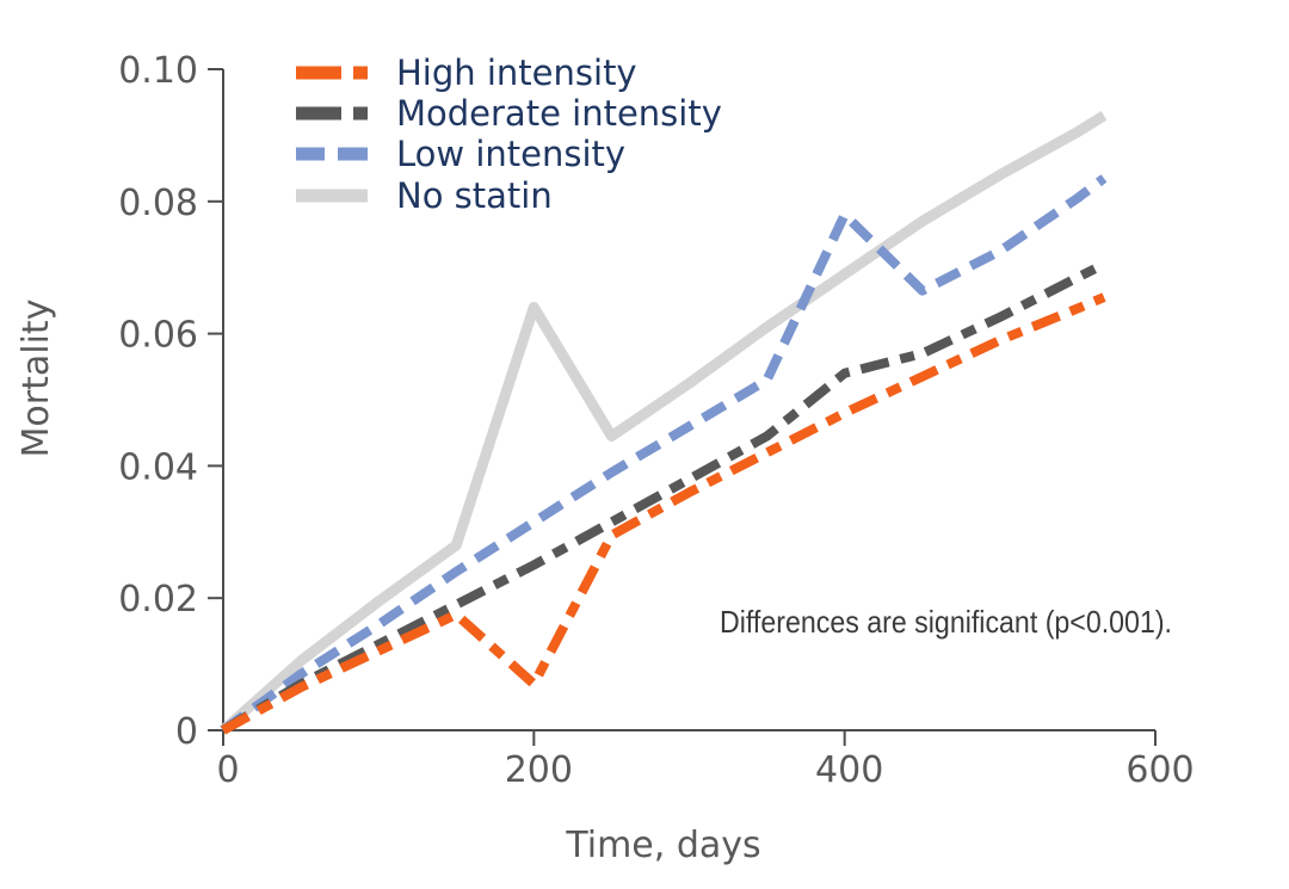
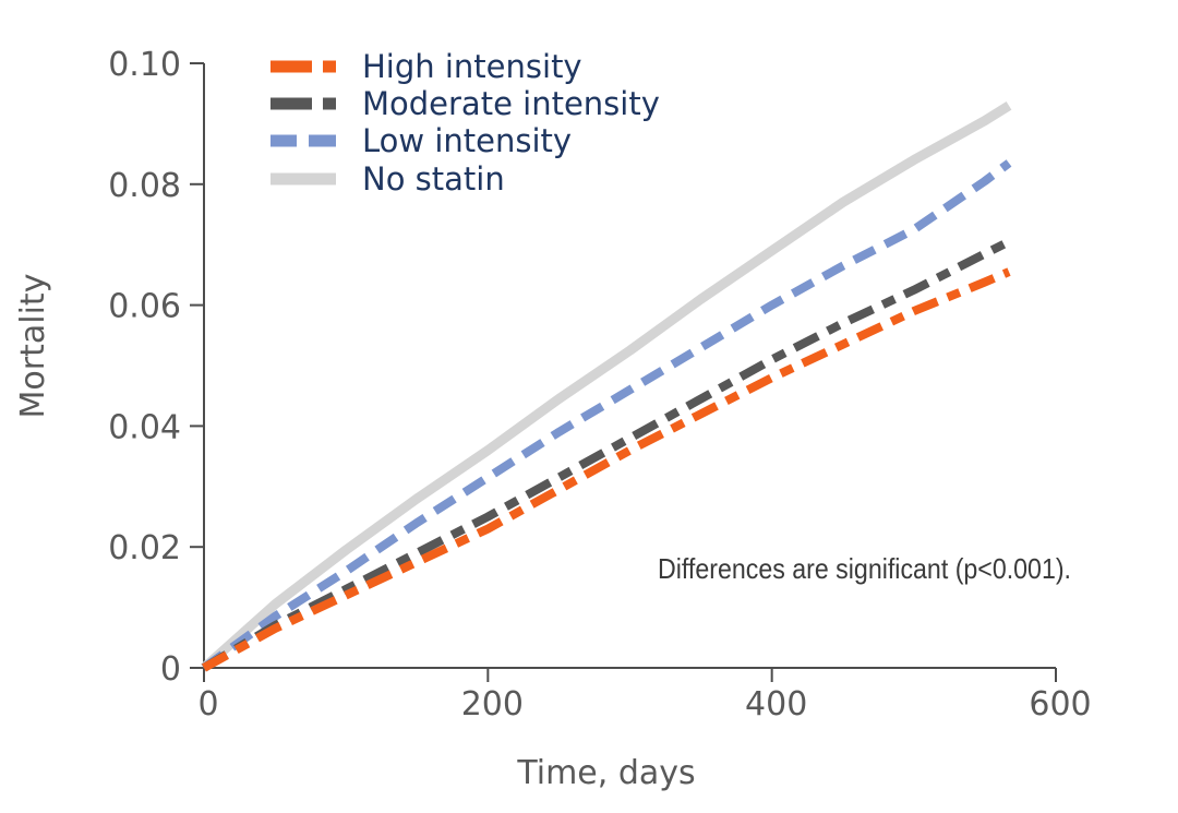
High intensity/200: 0.007 -> 0.023
No statin/200: 0.064 -> 0.036
Moderate intensity/400: 0.054 -> 0.051
Low intensity/400: 0.078 -> 0.060
